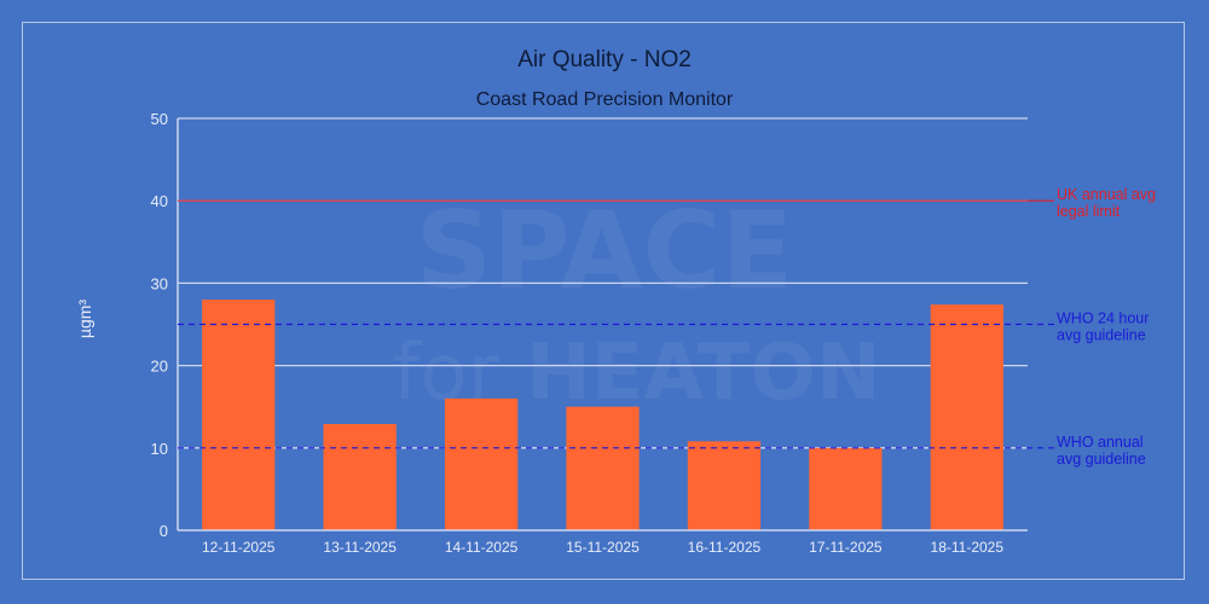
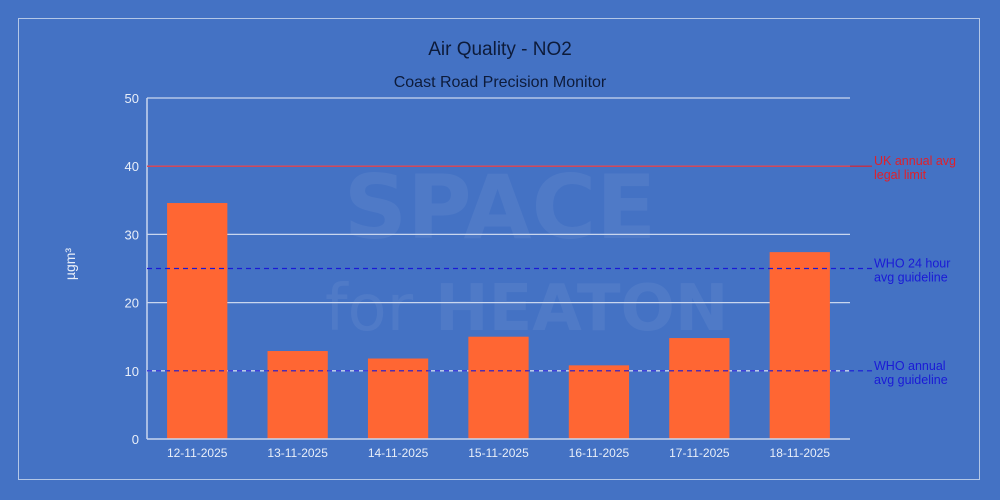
12-11-2025: 28 -> 35
14-11-2025: 16 -> 12
17-11-2025: 10 -> 15
